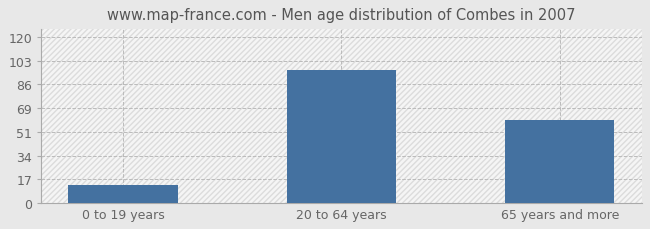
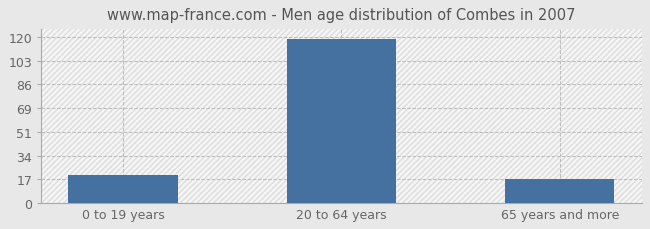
0 to 19 years: 13 -> 20
20 to 64 years: 96 -> 119
65 years and more: 60 -> 17
